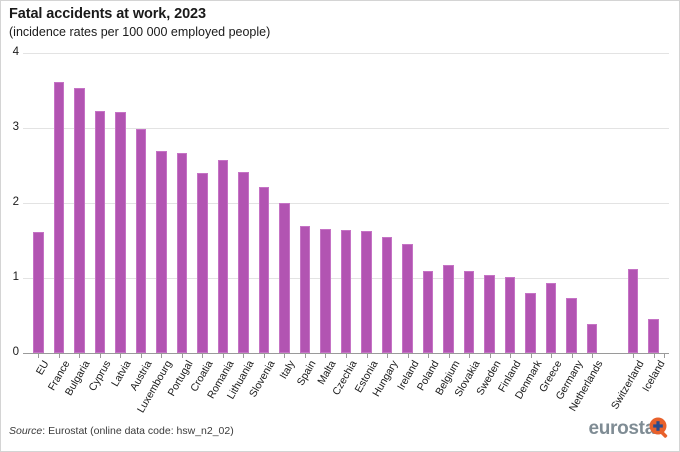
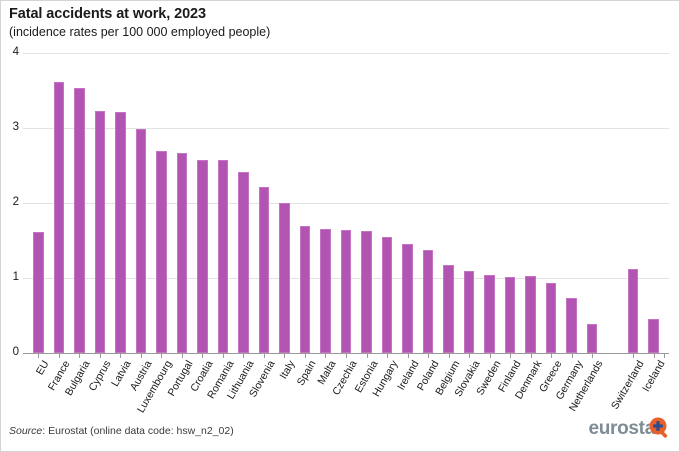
Croatia: 2.4 -> 2.6
Poland: 1.1 -> 1.4
Denmark: 0.8 -> 1.0
